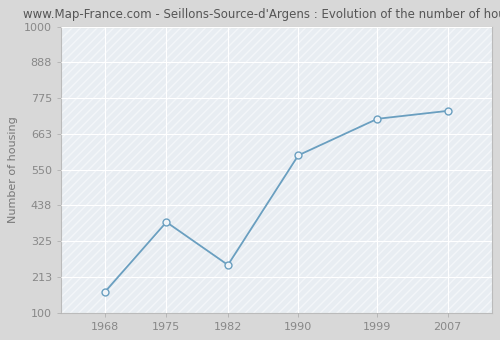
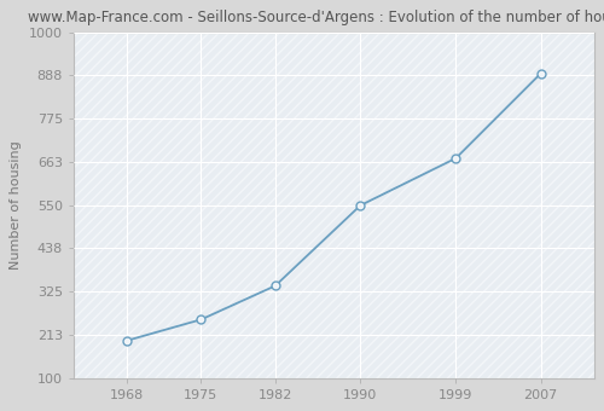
1968: 165 -> 197
1975: 385 -> 252
1982: 250 -> 340
1990: 595 -> 549
1999: 710 -> 672
2007: 735 -> 893
